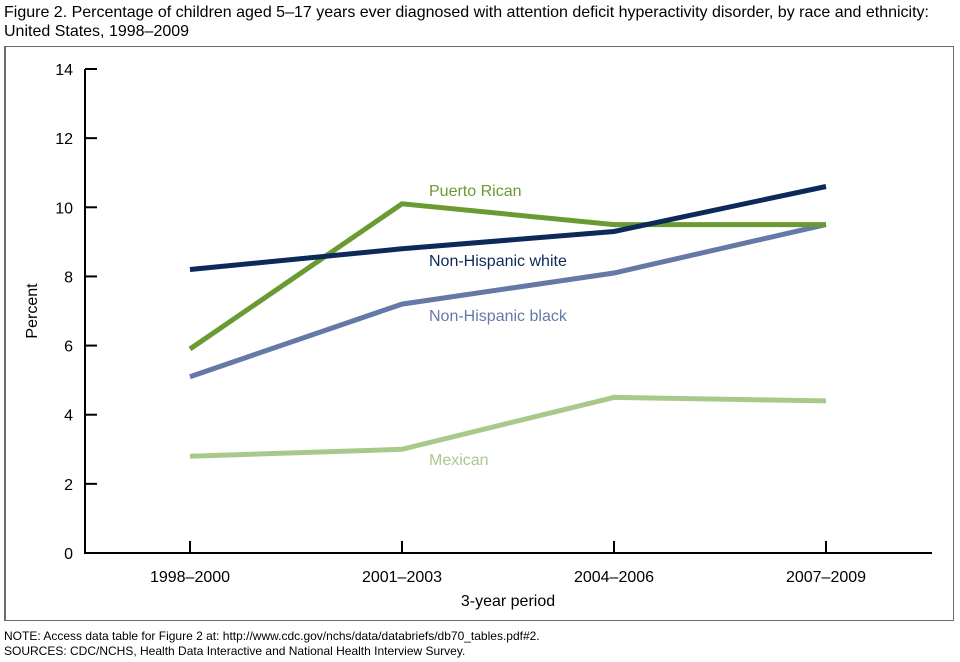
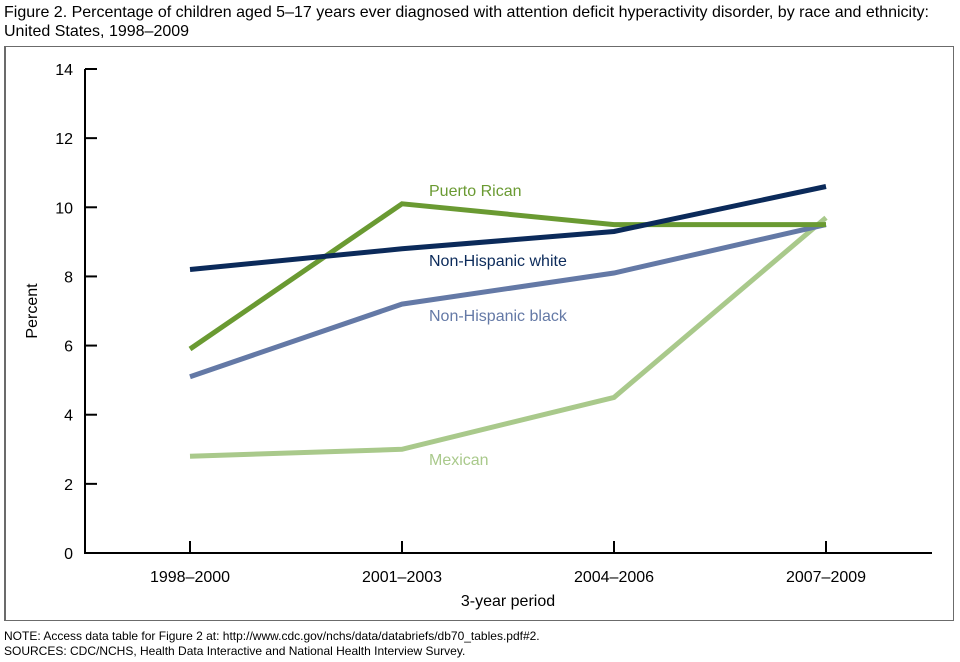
Mexican/2007–2009: 4.4 -> 9.7
